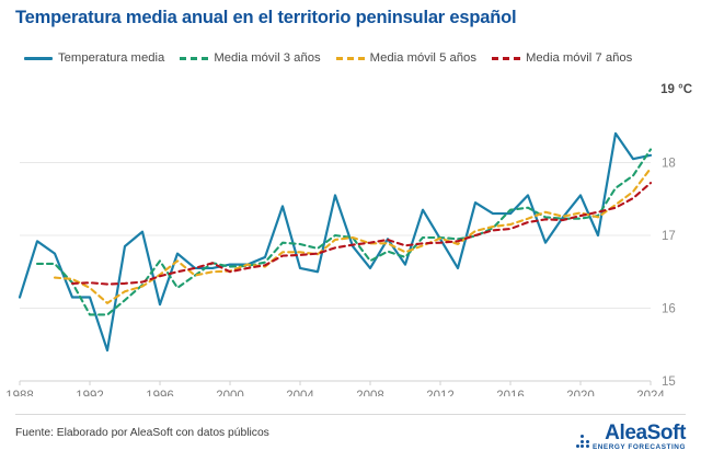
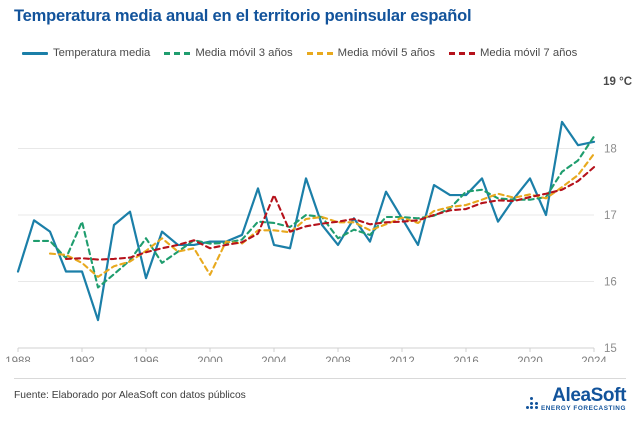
Media móvil 3 años/1992: 15.9 -> 16.9
Media móvil 5 años/2000: 16.5 -> 16.1
Media móvil 7 años/2004: 16.7 -> 17.3
